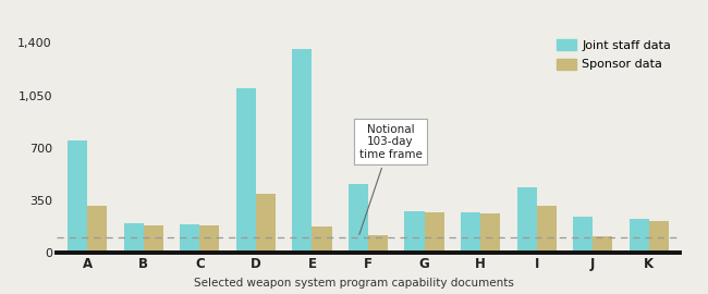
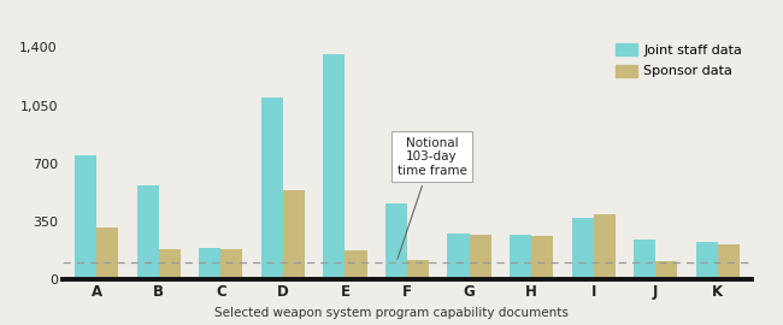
Joint staff data/B: 200 -> 570
Sponsor data/D: 390 -> 540
Joint staff data/I: 440 -> 370
Sponsor data/I: 310 -> 390
